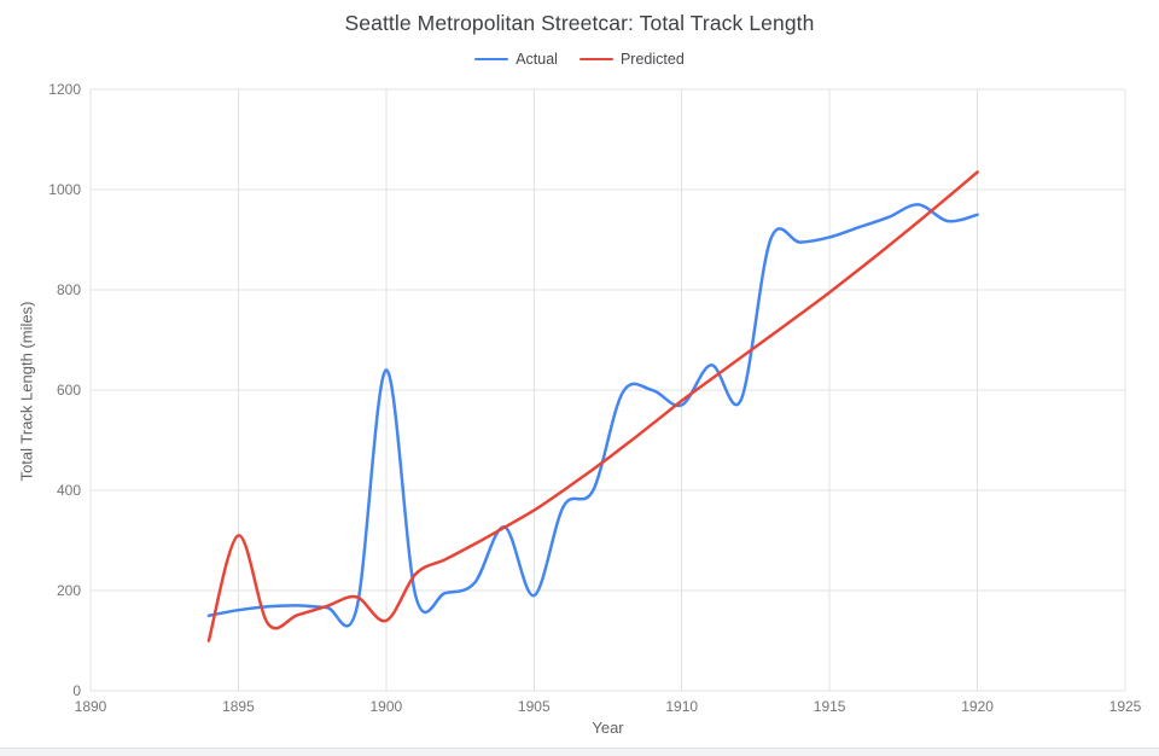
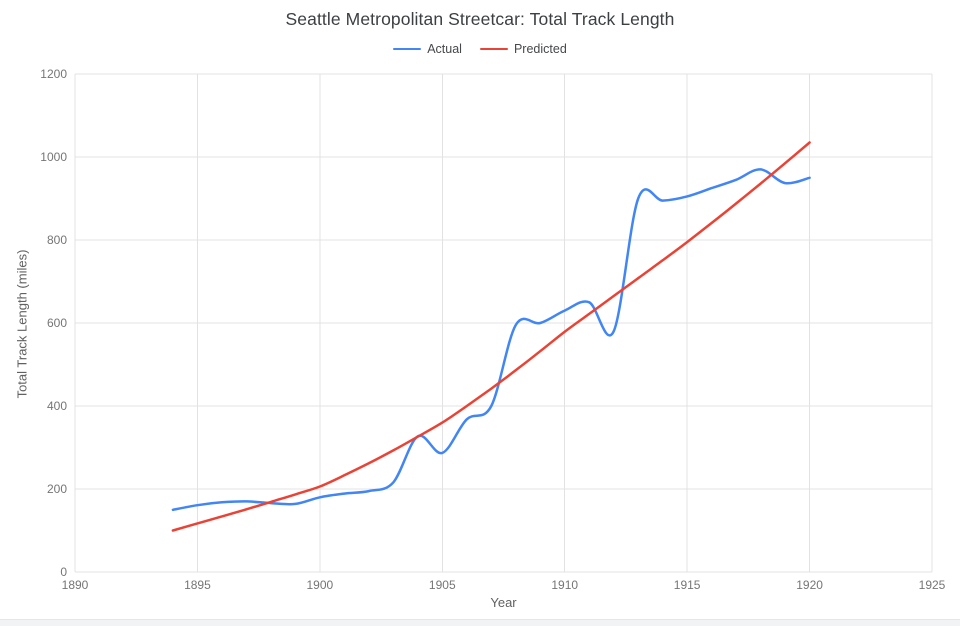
Predicted/1895: 310 -> 120
Actual/1900: 640 -> 180
Predicted/1900: 140 -> 210
Actual/1905: 190 -> 290
Actual/1910: 570 -> 630
